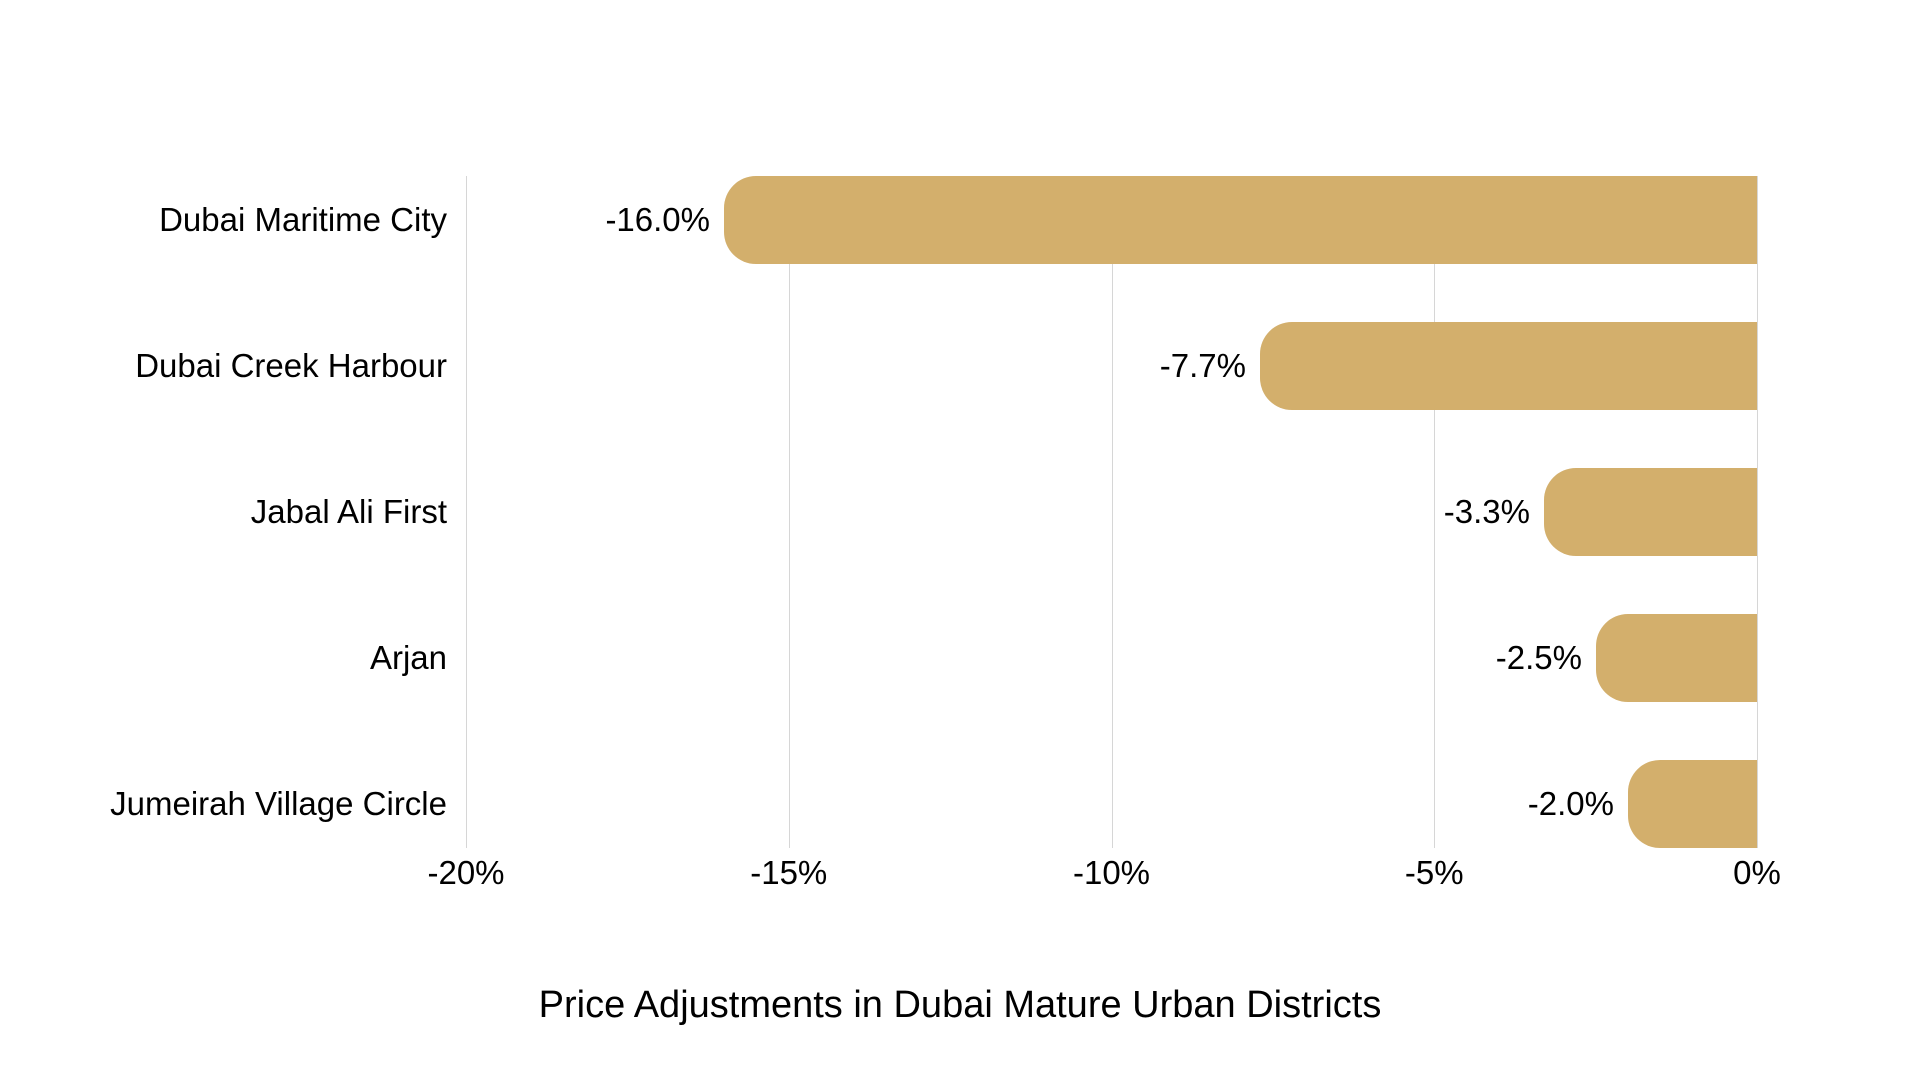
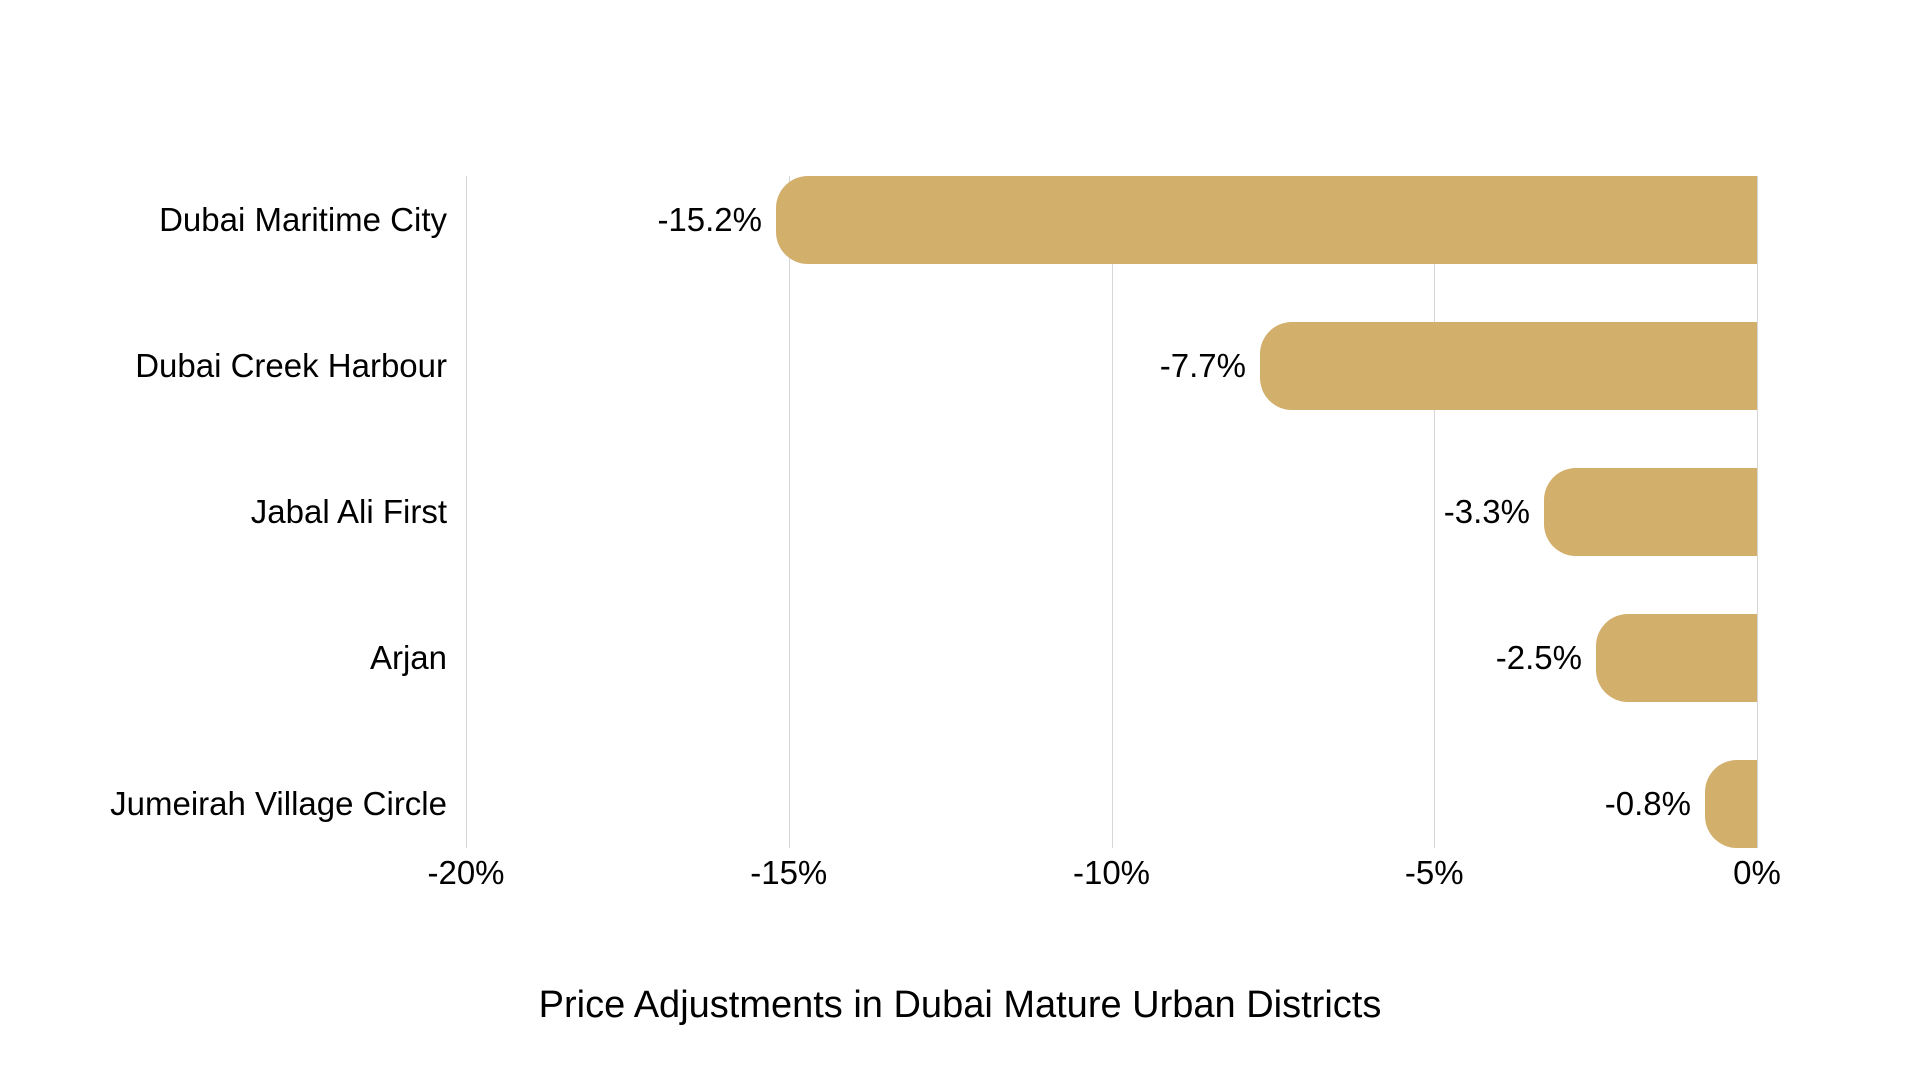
Dubai Maritime City: -16.0% -> -15.2%
Jumeirah Village Circle: -2.0% -> -0.8%
